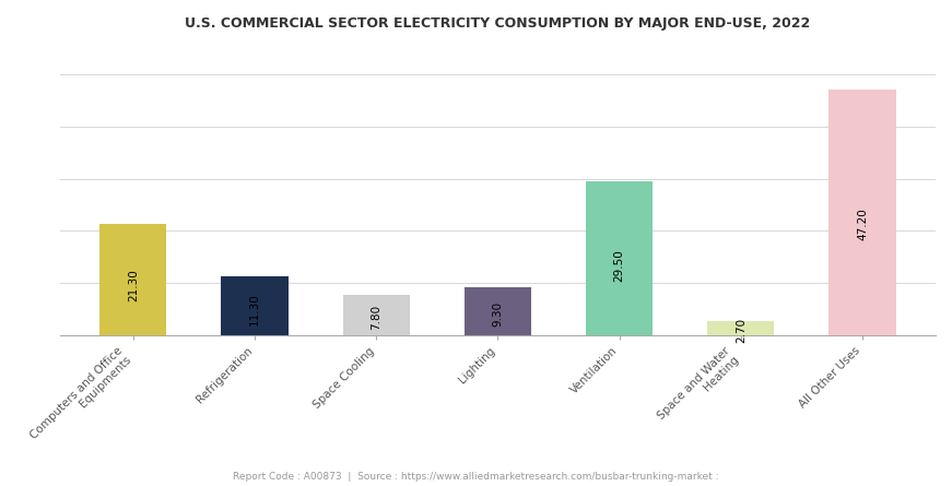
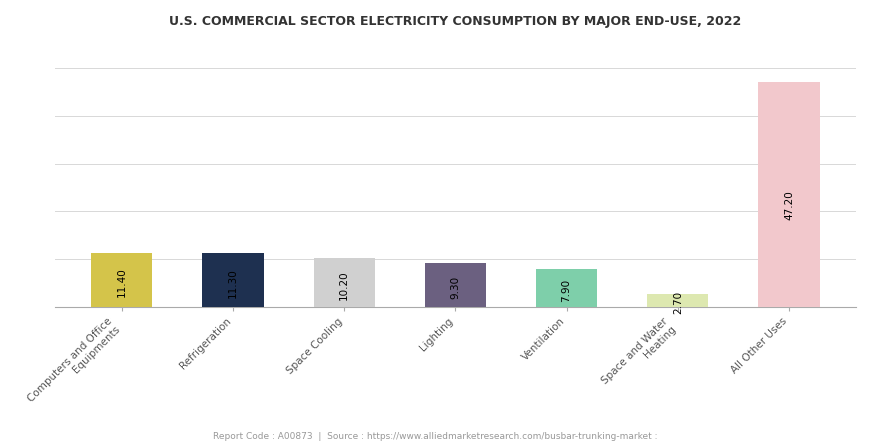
Computers and Office Equipments: 21.30 -> 11.40
Space Cooling: 7.80 -> 10.20
Ventilation: 29.50 -> 7.90
